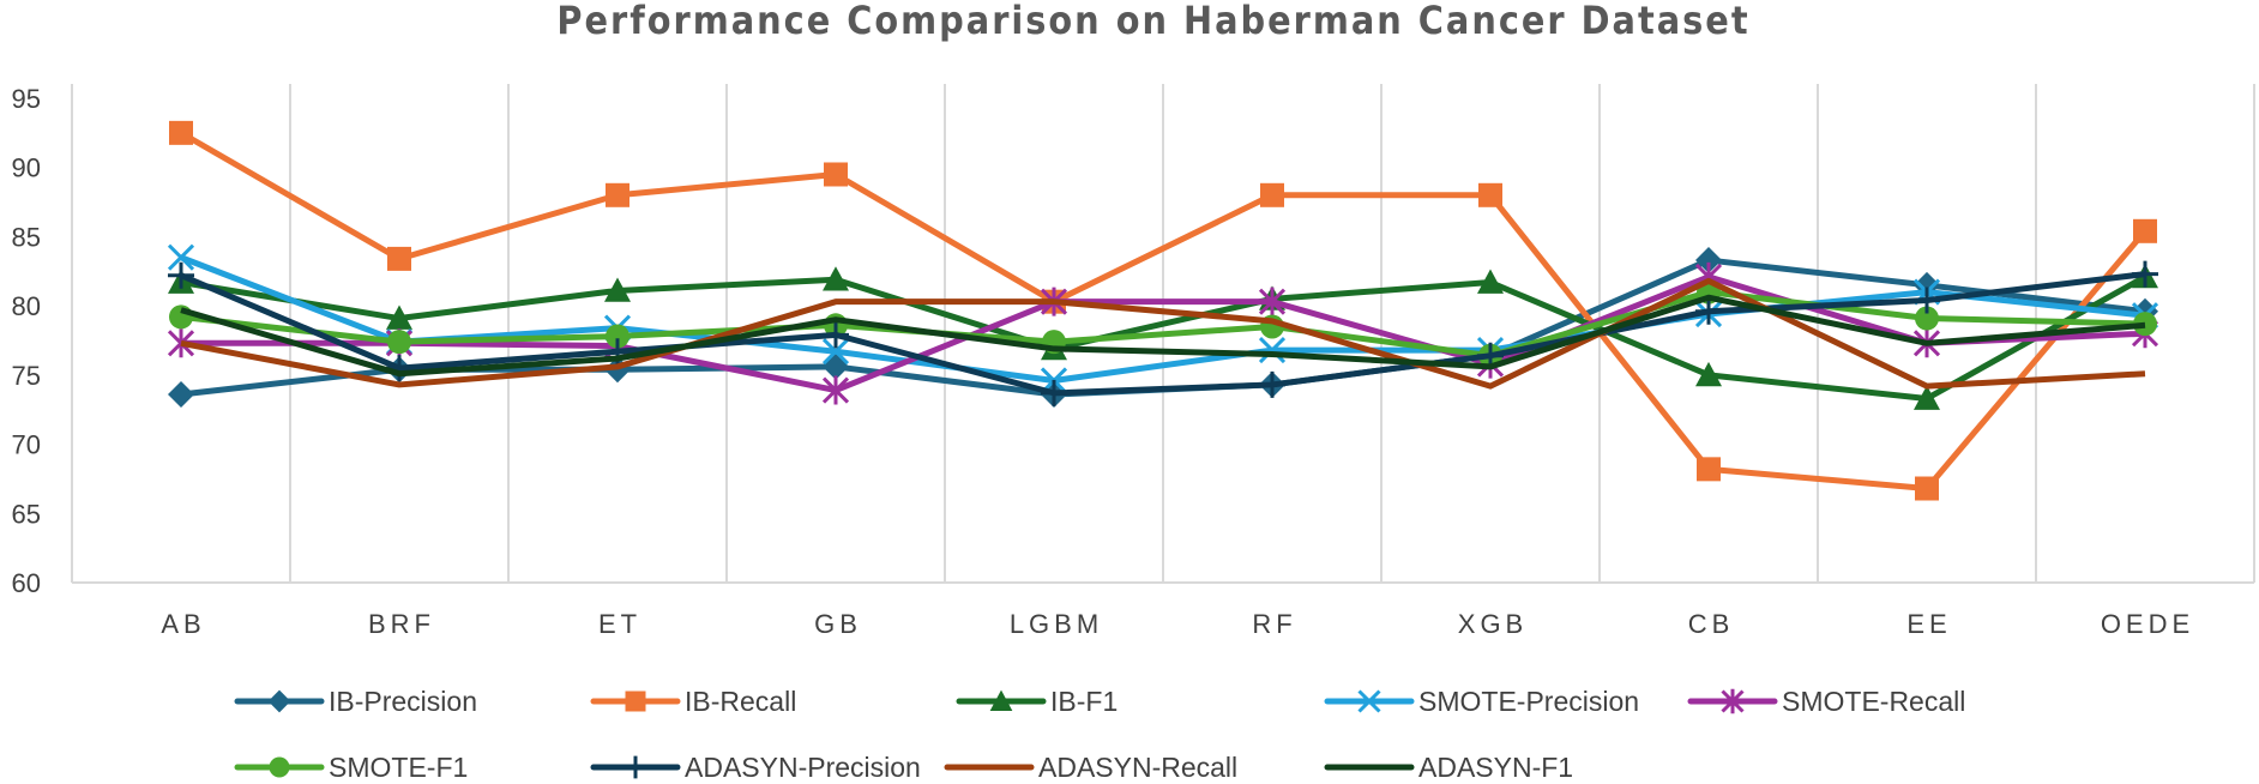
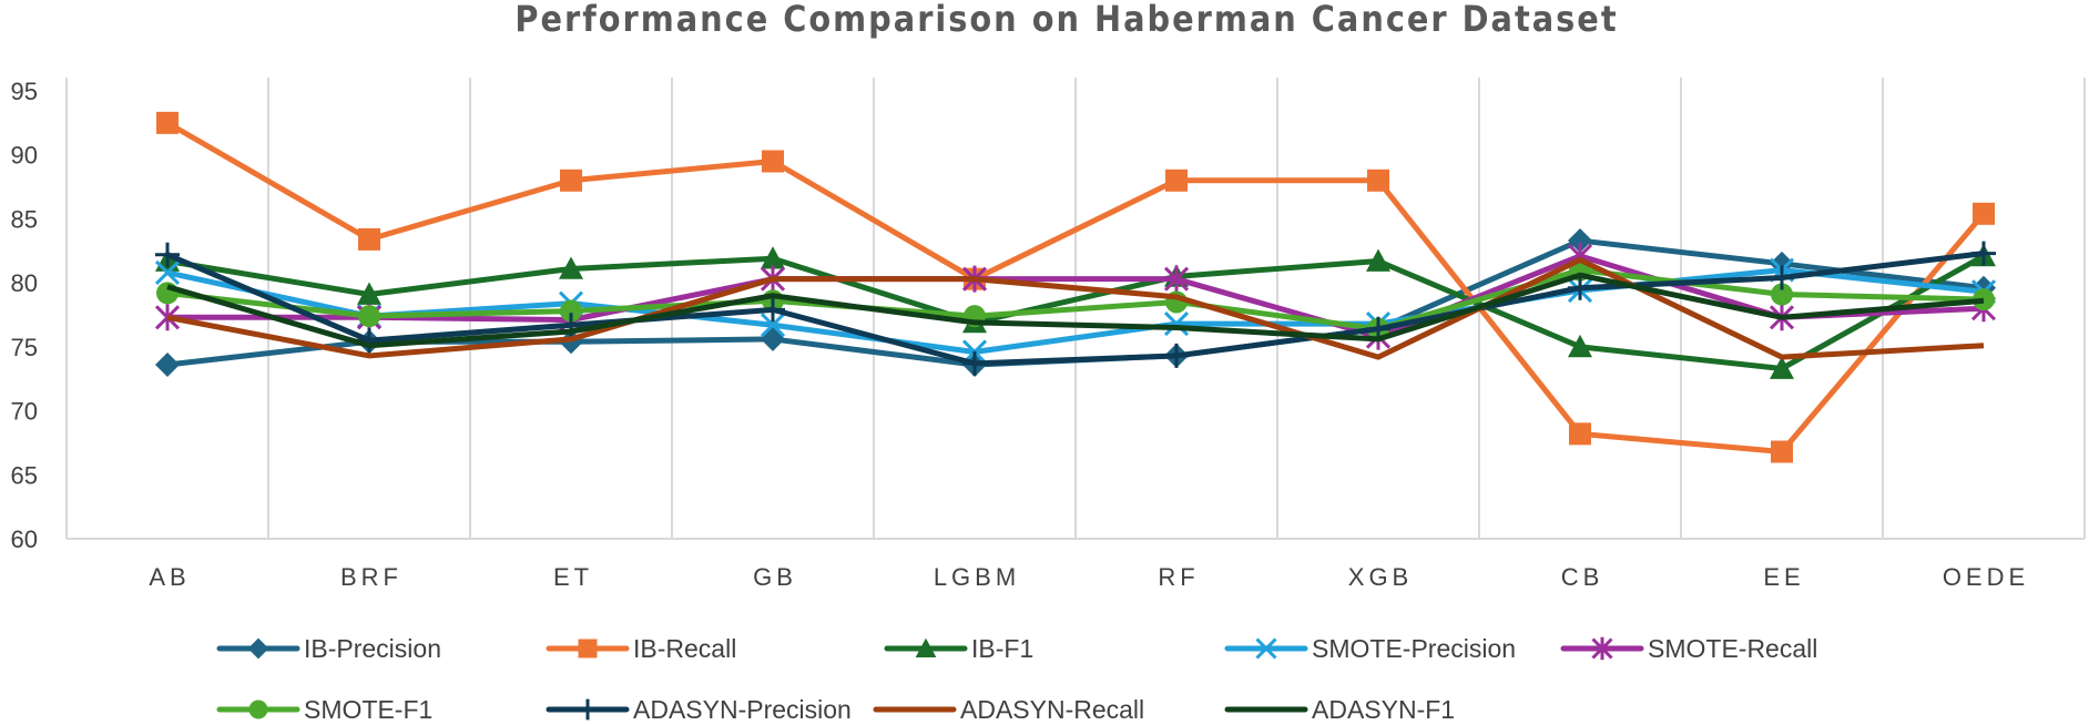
SMOTE-Precision/AB: 83.5 -> 80.8
SMOTE-Recall/GB: 73.9 -> 80.3
